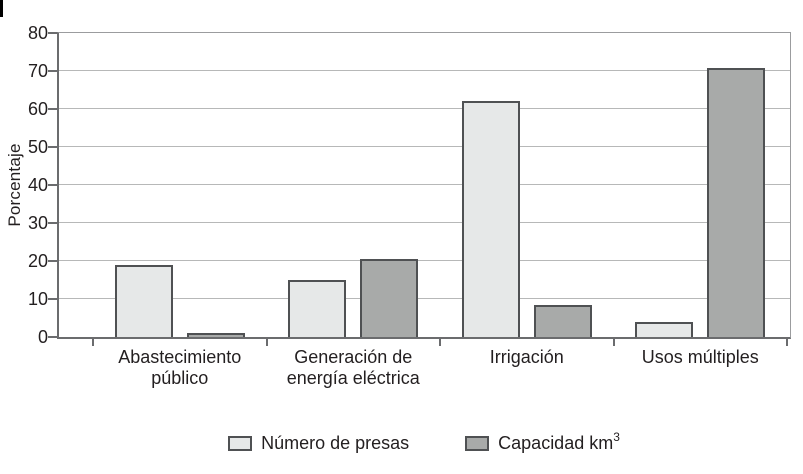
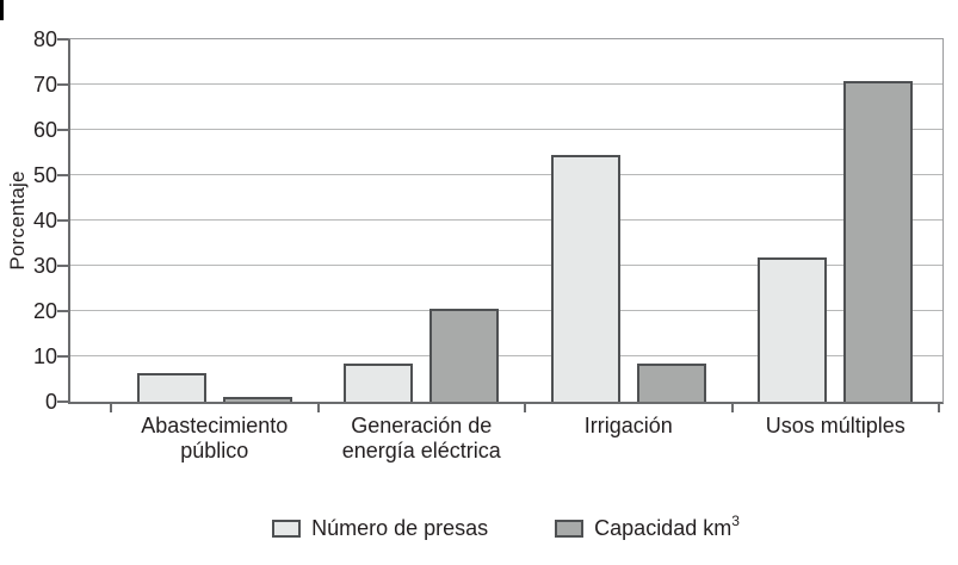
Número de presas/Abastecimiento público: 19 -> 6
Número de presas/Generación de energía eléctrica: 15 -> 8
Número de presas/Irrigación: 62 -> 54
Número de presas/Usos múltiples: 4 -> 32
